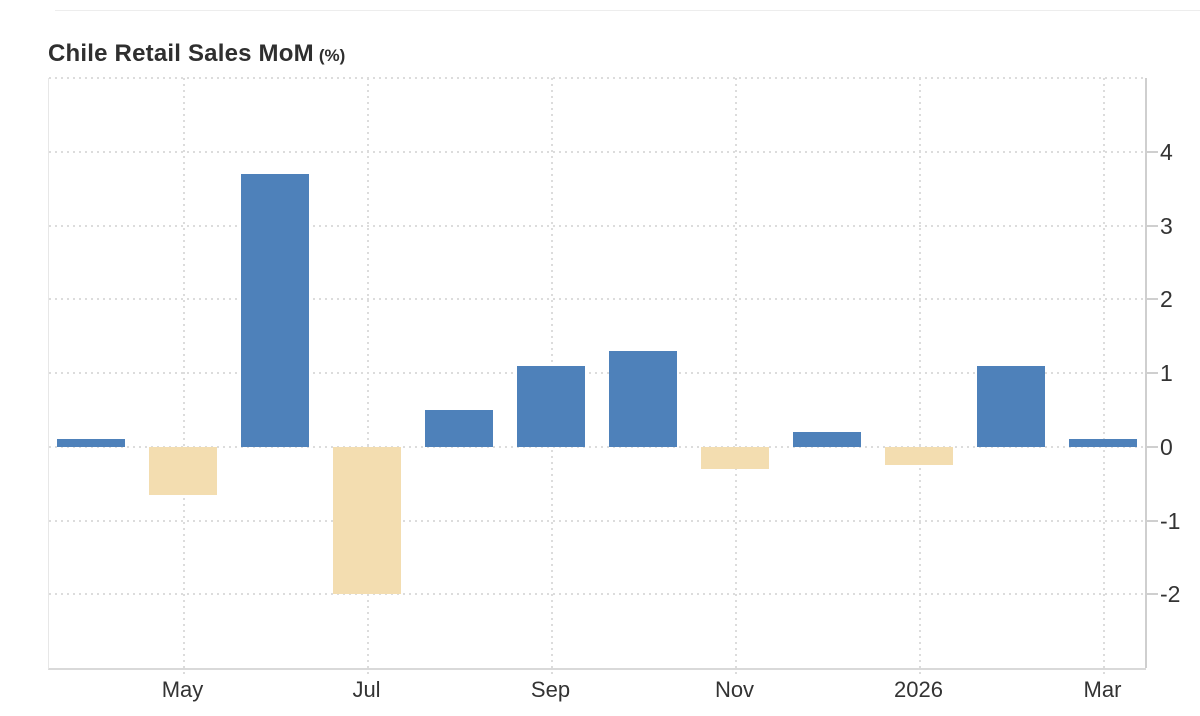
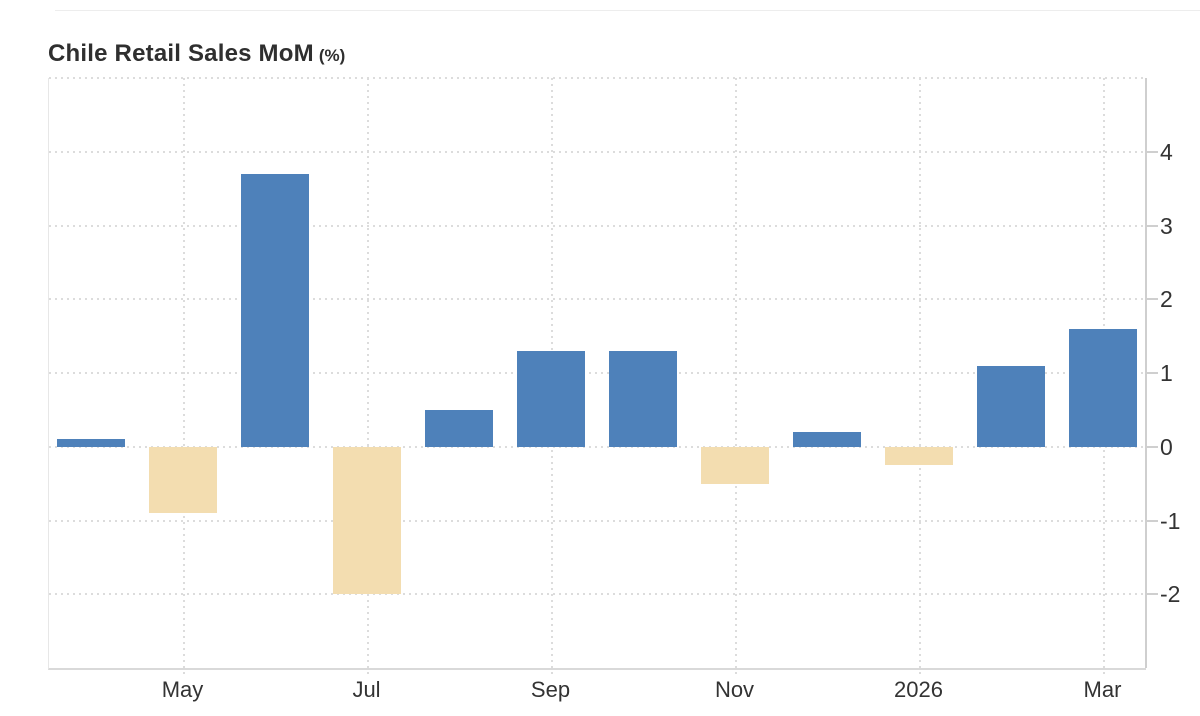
May: -0.7 -> -0.9
Sep: 1.1 -> 1.3
Nov: -0.3 -> -0.5
Mar: 0.1 -> 1.6
